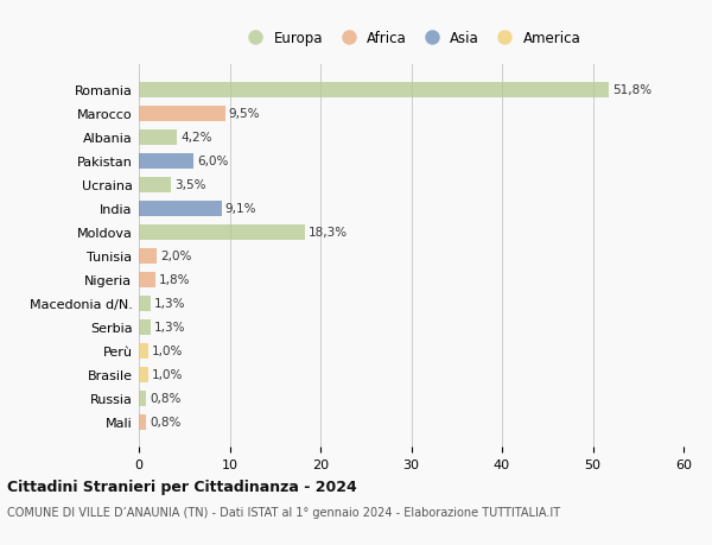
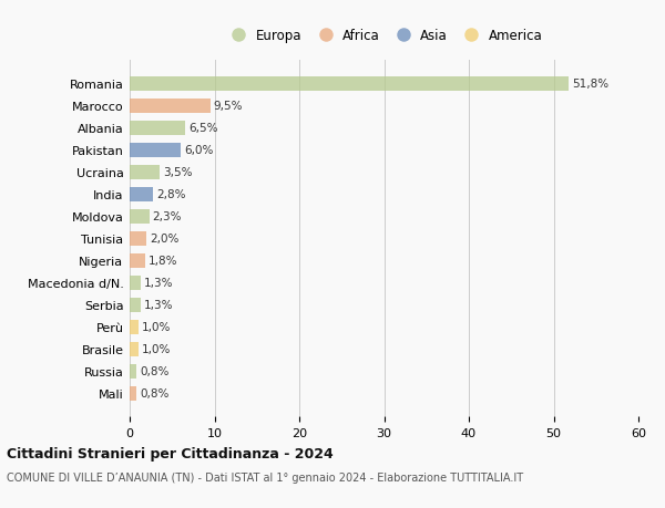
Albania: 4,2% -> 6,5%
India: 9,1% -> 2,8%
Moldova: 18,3% -> 2,3%
